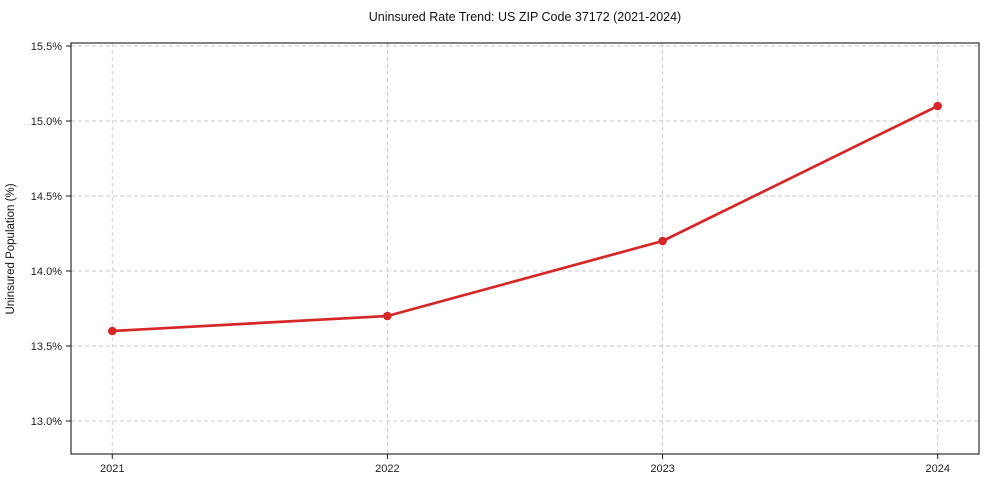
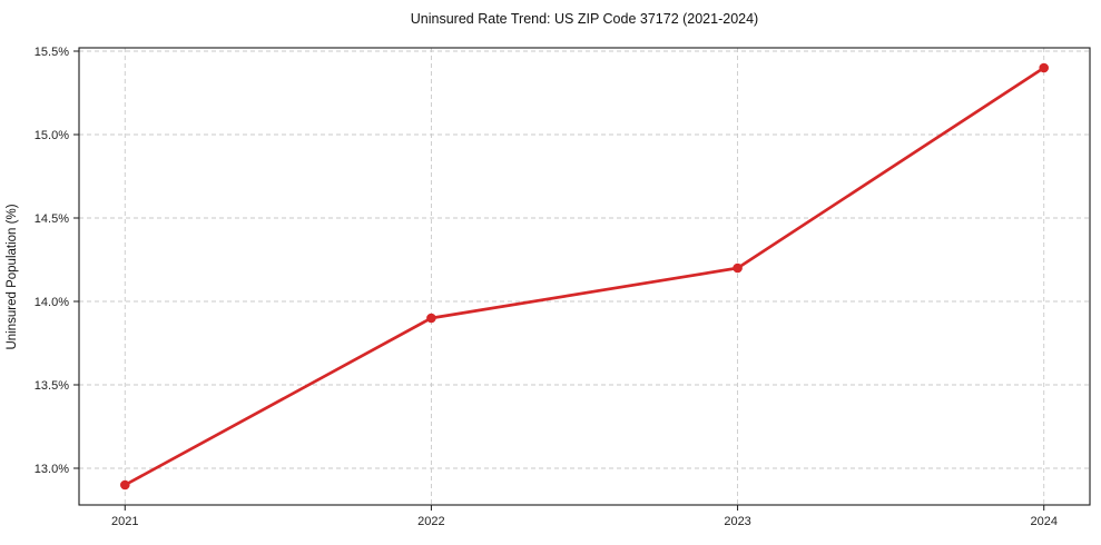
2021: 13.6% -> 12.9%
2022: 13.7% -> 13.9%
2024: 15.1% -> 15.4%
